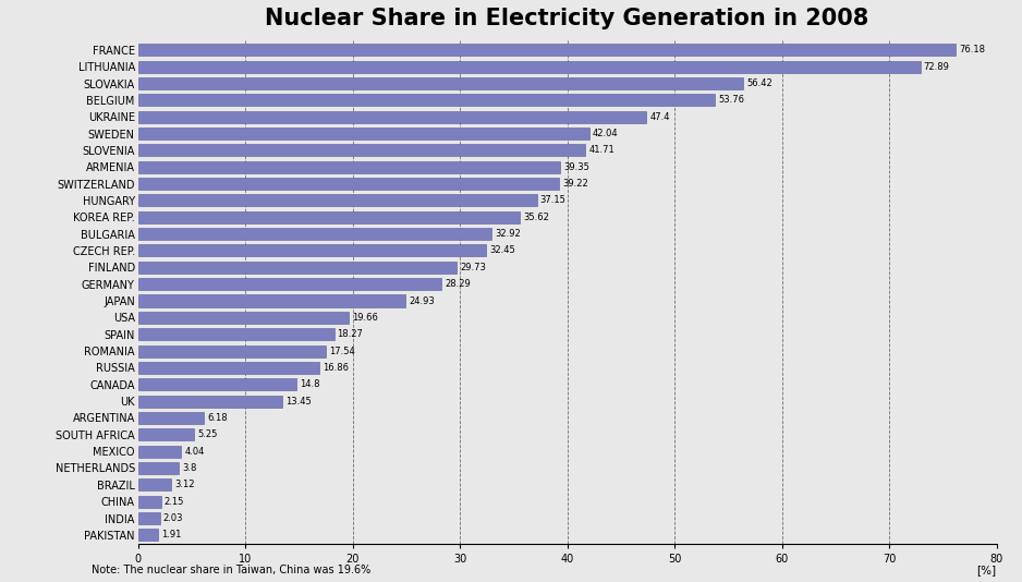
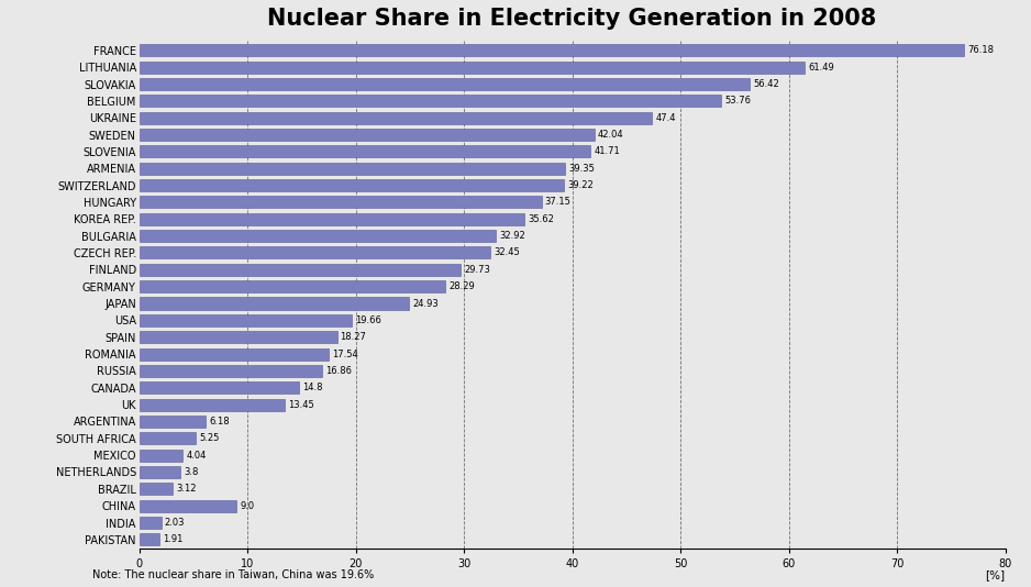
LITHUANIA: 72.89 -> 61.49
CHINA: 2.15 -> 9.0
